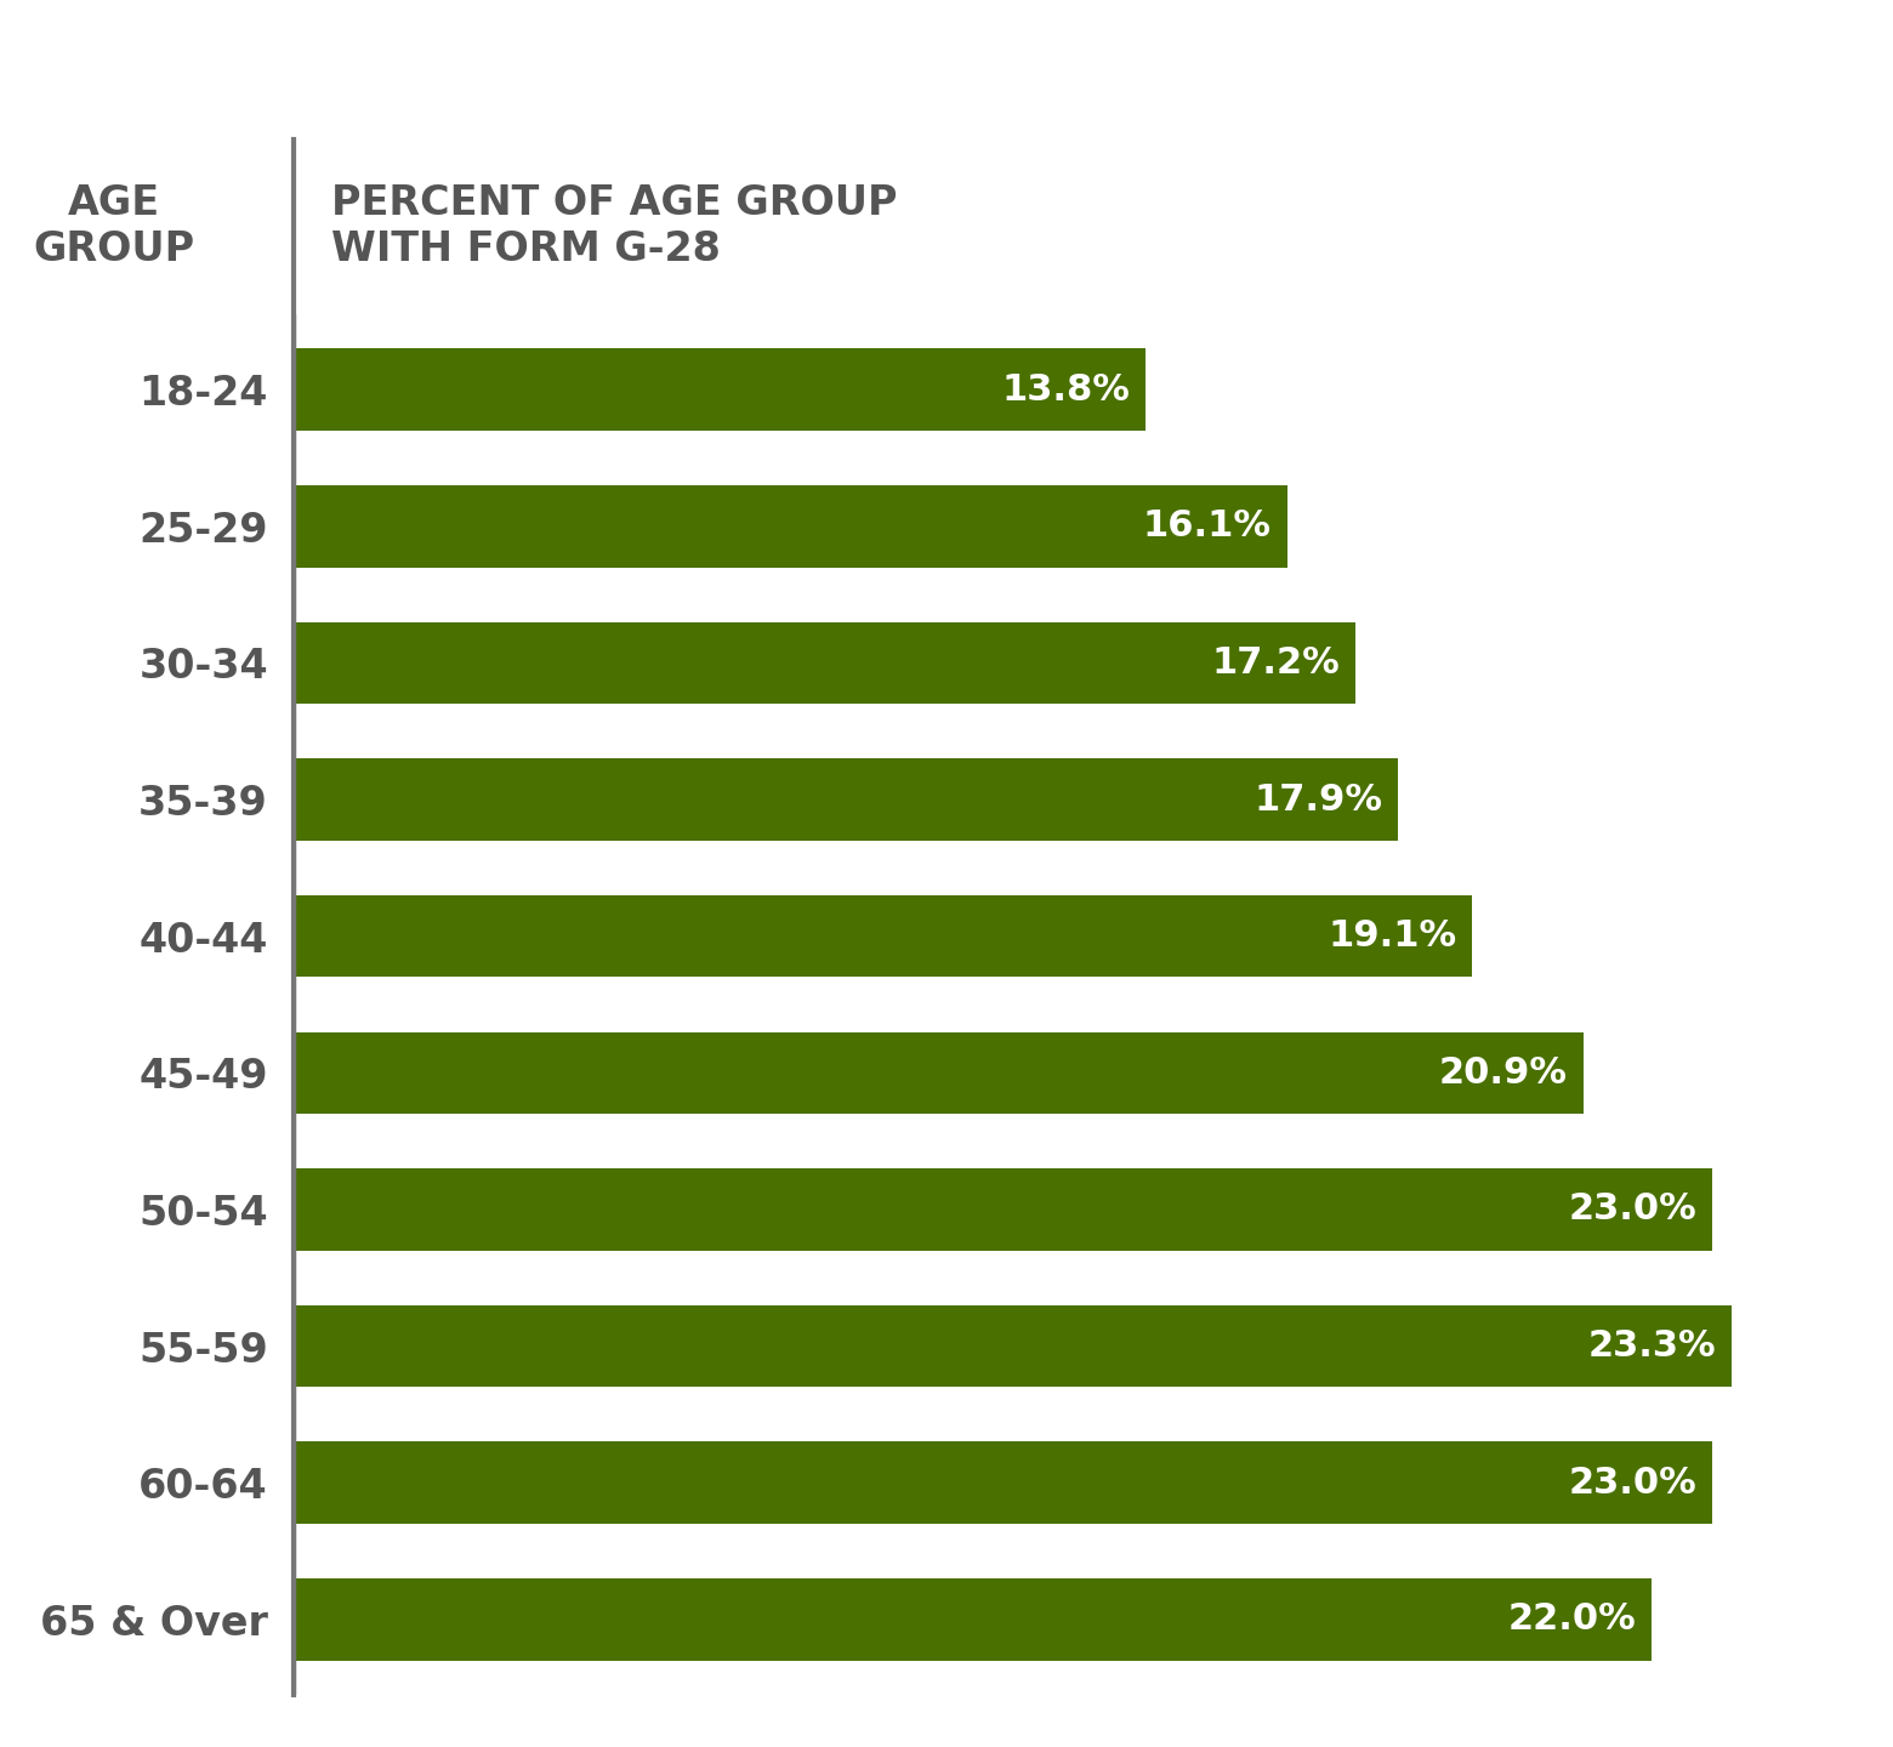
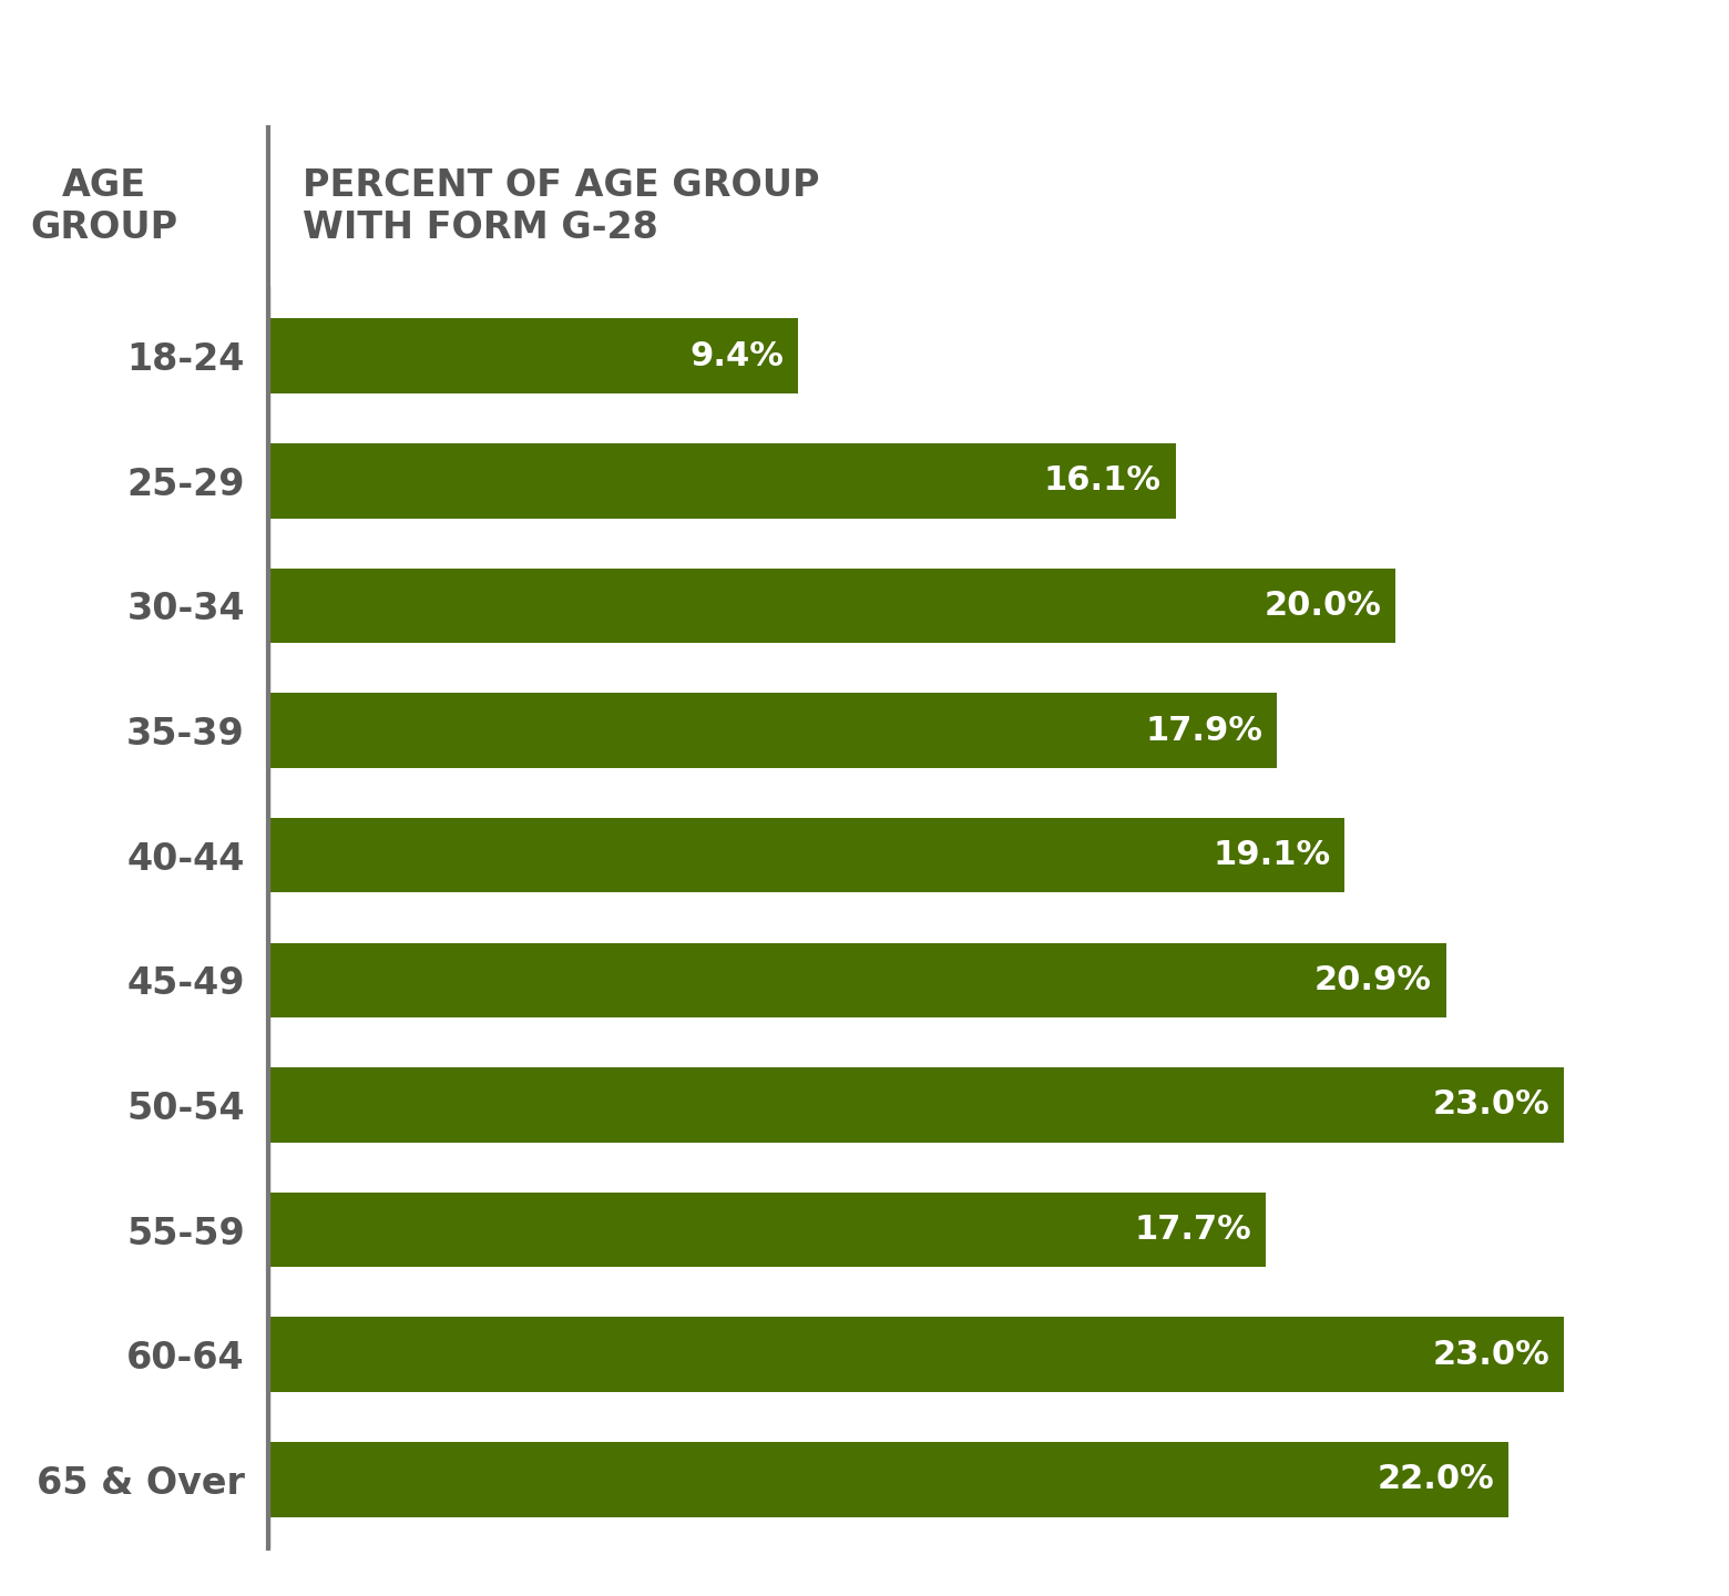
18-24: 13.8% -> 9.4%
30-34: 17.2% -> 20.0%
55-59: 23.3% -> 17.7%
